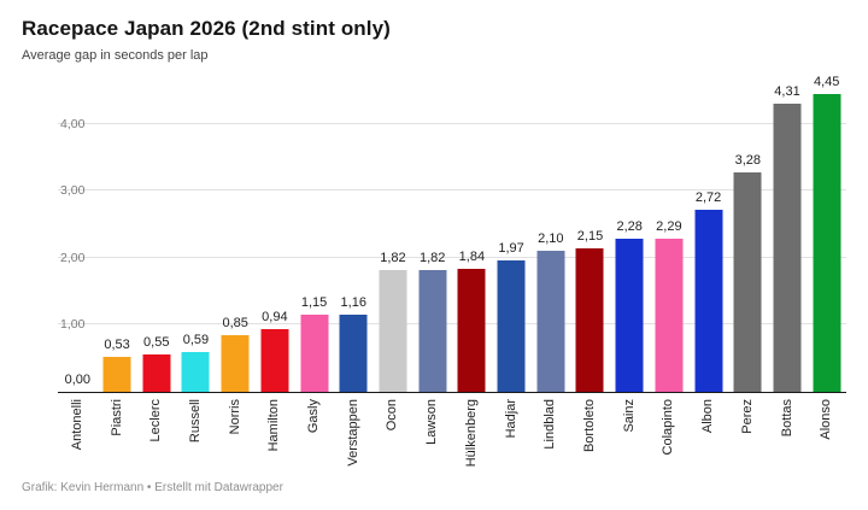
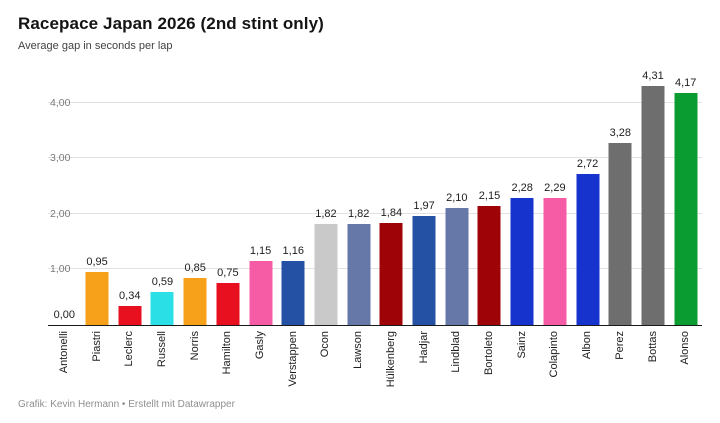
Piastri: 0,53 -> 0,95
Leclerc: 0,55 -> 0,34
Hamilton: 0,94 -> 0,75
Alonso: 4,45 -> 4,17
